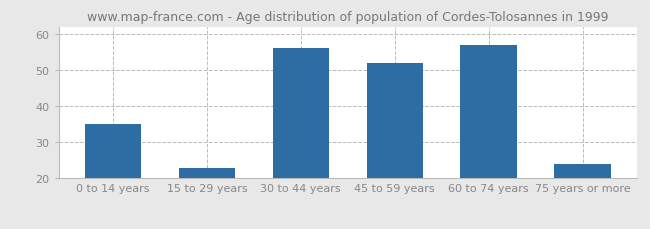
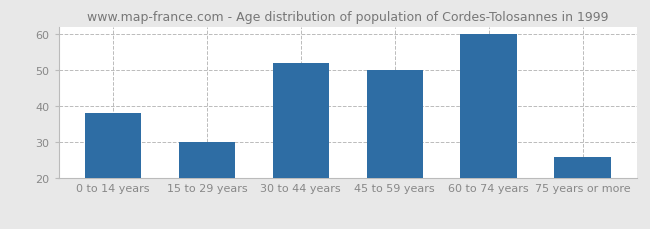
0 to 14 years: 35 -> 38
15 to 29 years: 23 -> 30
30 to 44 years: 56 -> 52
45 to 59 years: 52 -> 50
60 to 74 years: 57 -> 60
75 years or more: 24 -> 26
